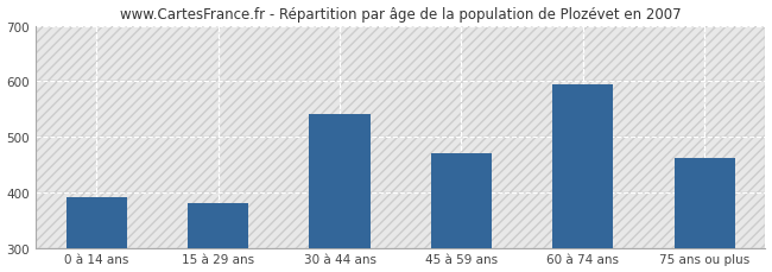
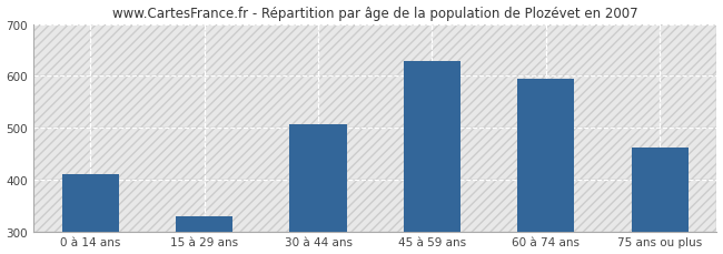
0 à 14 ans: 390 -> 410
15 à 29 ans: 380 -> 330
30 à 44 ans: 540 -> 507
45 à 59 ans: 470 -> 628
